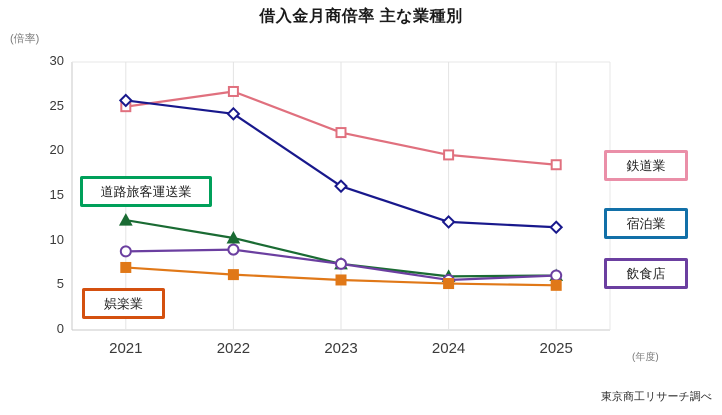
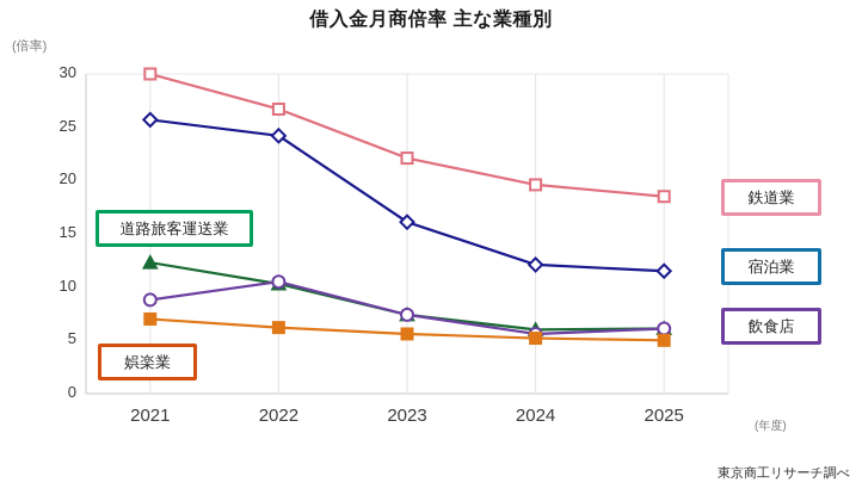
鉄道業/2021: 25 -> 30
飲食店/2022: 9 -> 10
